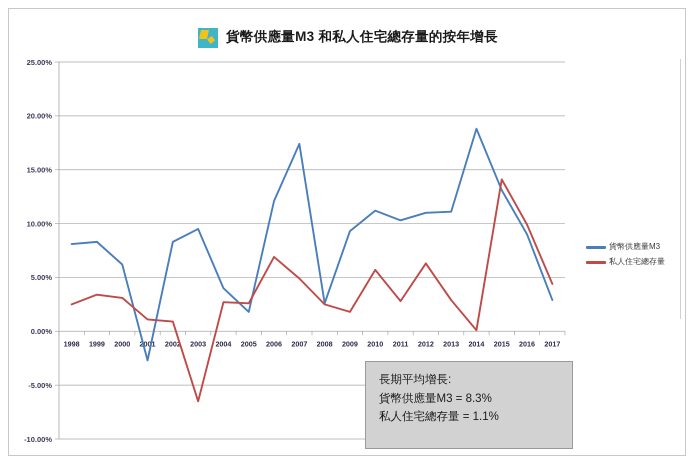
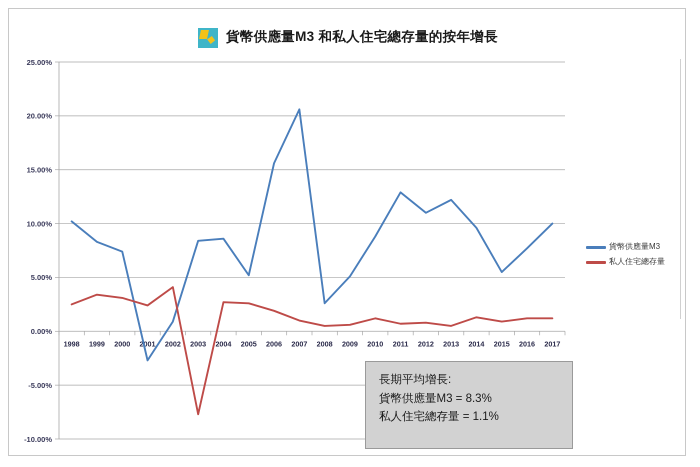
貨幣供應量M3/1998: 8.1% -> 10.2%
貨幣供應量M3/2000: 6.2% -> 7.4%
私人住宅總存量/2001: 1.1% -> 2.4%
貨幣供應量M3/2002: 8.3% -> 0.9%
私人住宅總存量/2002: 0.9% -> 4.1%
貨幣供應量M3/2003: 9.5% -> 8.4%
私人住宅總存量/2003: -6.5% -> -7.7%
貨幣供應量M3/2004: 4.0% -> 8.6%
貨幣供應量M3/2005: 1.8% -> 5.2%
貨幣供應量M3/2006: 12.1% -> 15.6%
私人住宅總存量/2006: 6.9% -> 1.9%
貨幣供應量M3/2007: 17.4% -> 20.6%
私人住宅總存量/2007: 4.9% -> 1.0%
私人住宅總存量/2008: 2.5% -> 0.5%
貨幣供應量M3/2009: 9.3% -> 5.1%
私人住宅總存量/2009: 1.8% -> 0.6%
貨幣供應量M3/2010: 11.2% -> 8.8%
私人住宅總存量/2010: 5.7% -> 1.2%
貨幣供應量M3/2011: 10.3% -> 12.9%
私人住宅總存量/2011: 2.8% -> 0.7%
私人住宅總存量/2012: 6.3% -> 0.8%
貨幣供應量M3/2013: 11.1% -> 12.2%
私人住宅總存量/2013: 2.9% -> 0.5%
貨幣供應量M3/2014: 18.8% -> 9.6%
私人住宅總存量/2014: 0.1% -> 1.3%
貨幣供應量M3/2015: 13.1% -> 5.5%
私人住宅總存量/2015: 14.1% -> 0.9%
貨幣供應量M3/2016: 9.0% -> 7.7%
私人住宅總存量/2016: 9.9% -> 1.2%
貨幣供應量M3/2017: 2.9% -> 10.0%
私人住宅總存量/2017: 4.4% -> 1.2%
